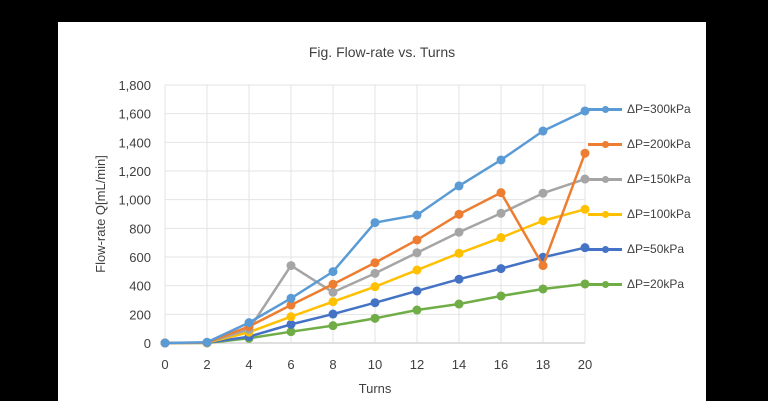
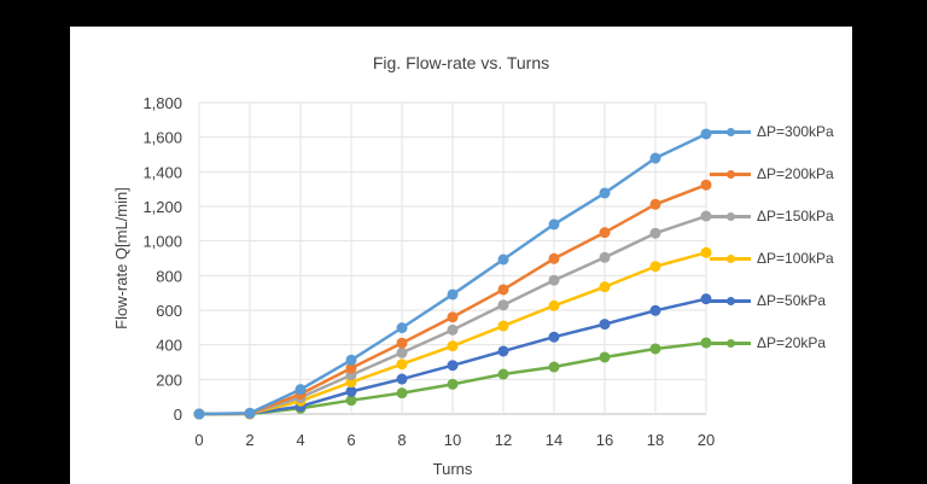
ΔP=150kPa/6: 540 -> 220
ΔP=300kPa/10: 840 -> 690
ΔP=200kPa/18: 540 -> 1210
